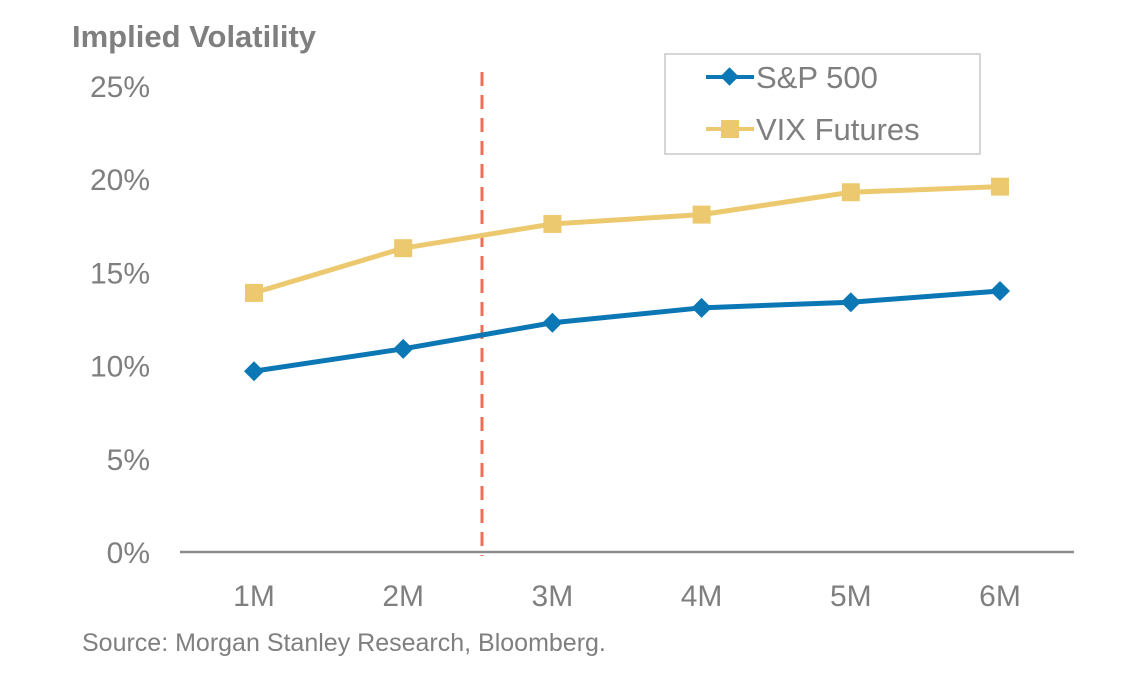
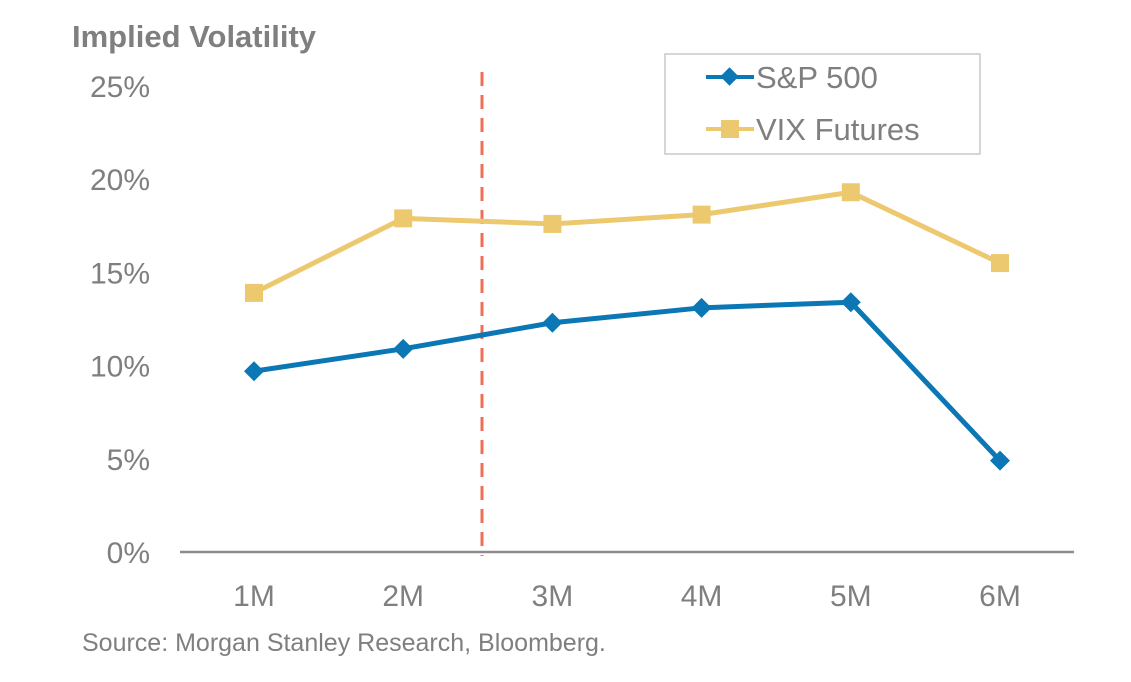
VIX Futures/2M: 16.3% -> 17.9%
S&P 500/6M: 14.0% -> 4.9%
VIX Futures/6M: 19.6% -> 15.5%
